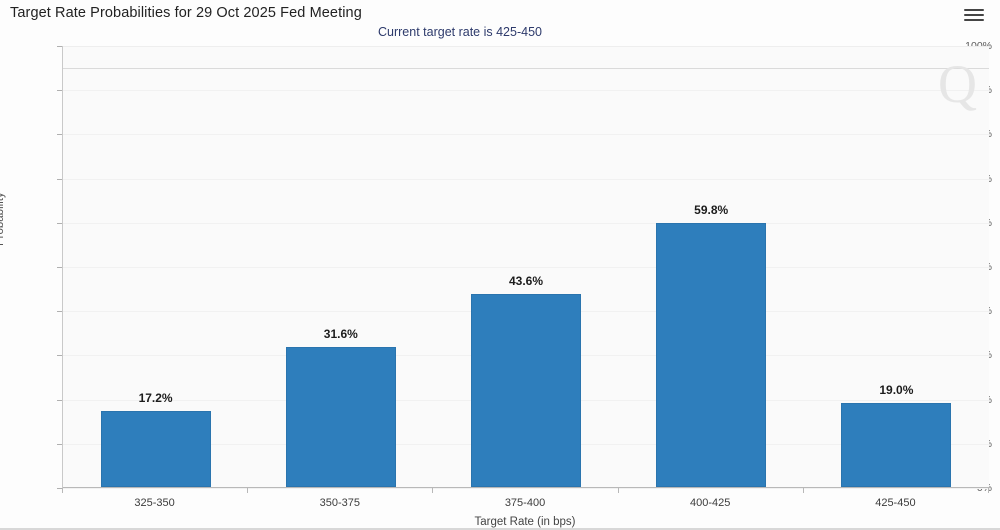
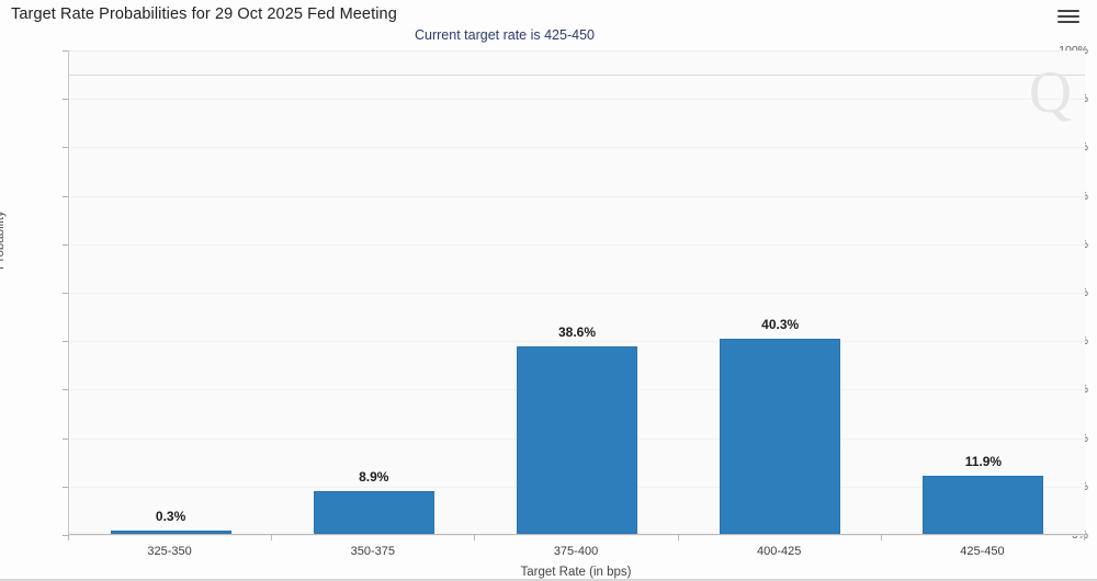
325-350: 17.2% -> 0.3%
350-375: 31.6% -> 8.9%
375-400: 43.6% -> 38.6%
400-425: 59.8% -> 40.3%
425-450: 19.0% -> 11.9%
